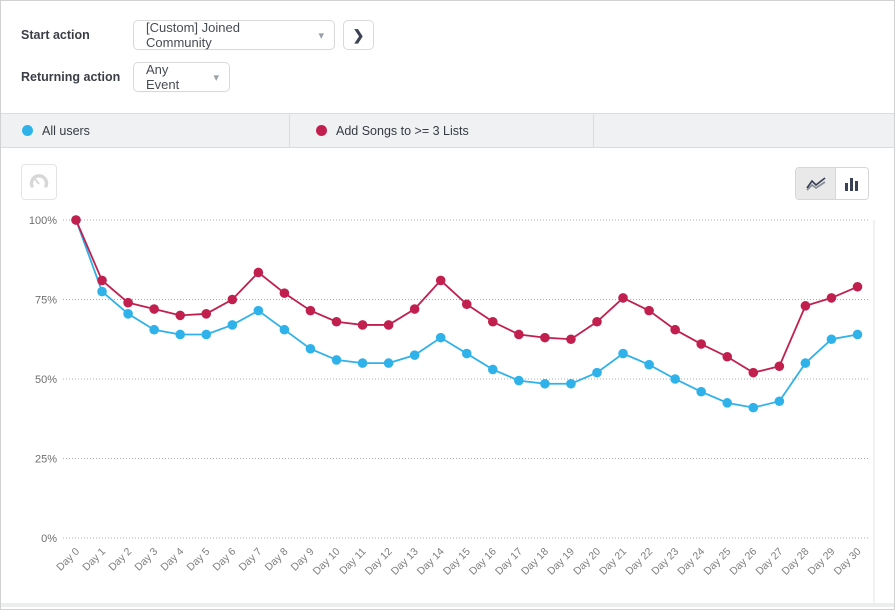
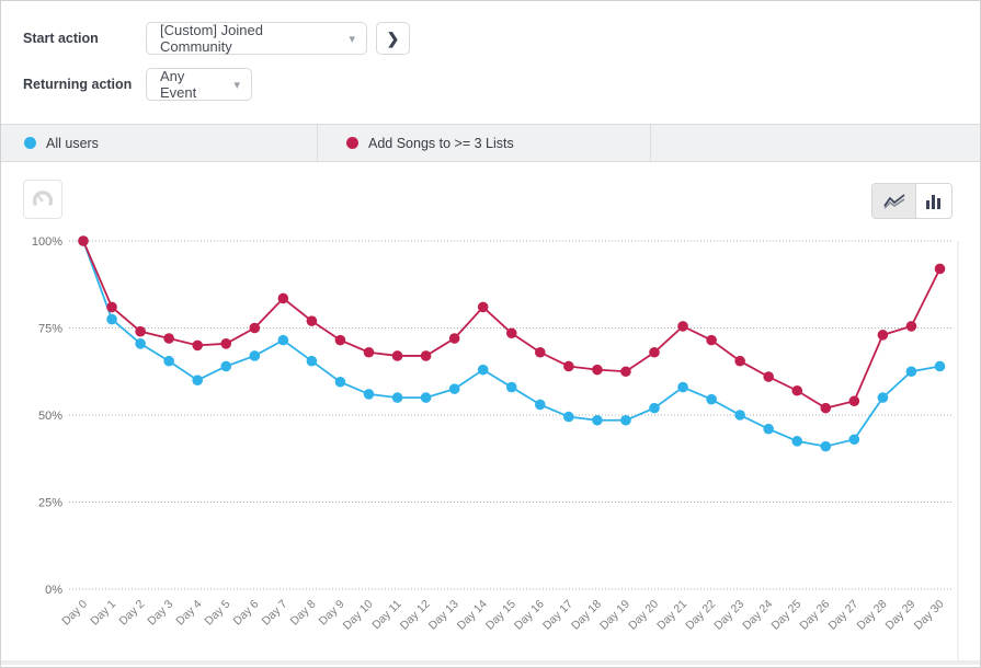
All users/Day 4: 64% -> 60%
Add Songs to >= 3 Lists/Day 30: 79% -> 92%
